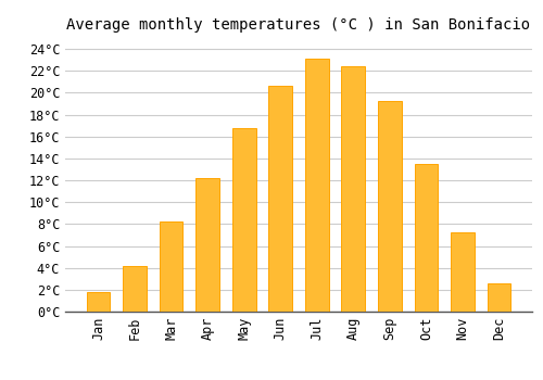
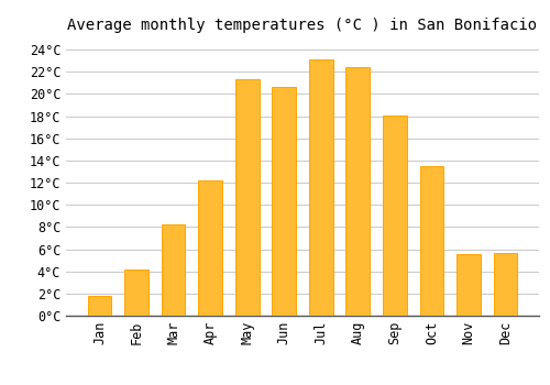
May: 16.8°C -> 21.3°C
Sep: 19.2°C -> 18.1°C
Nov: 7.2°C -> 5.6°C
Dec: 2.6°C -> 5.7°C
